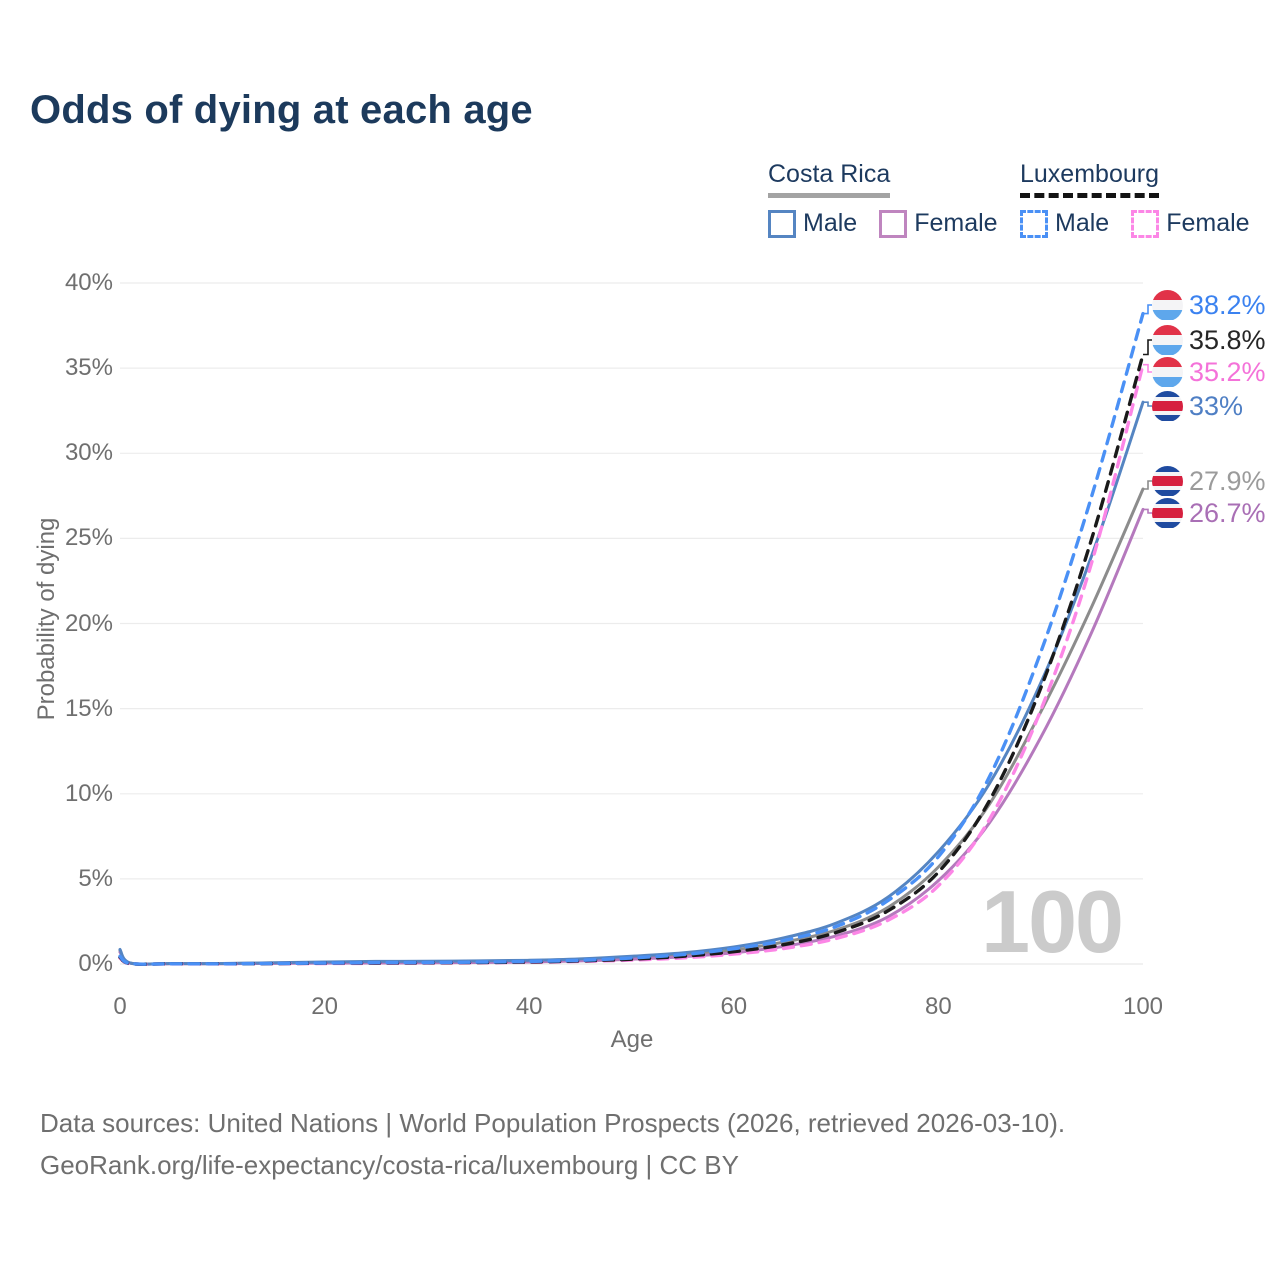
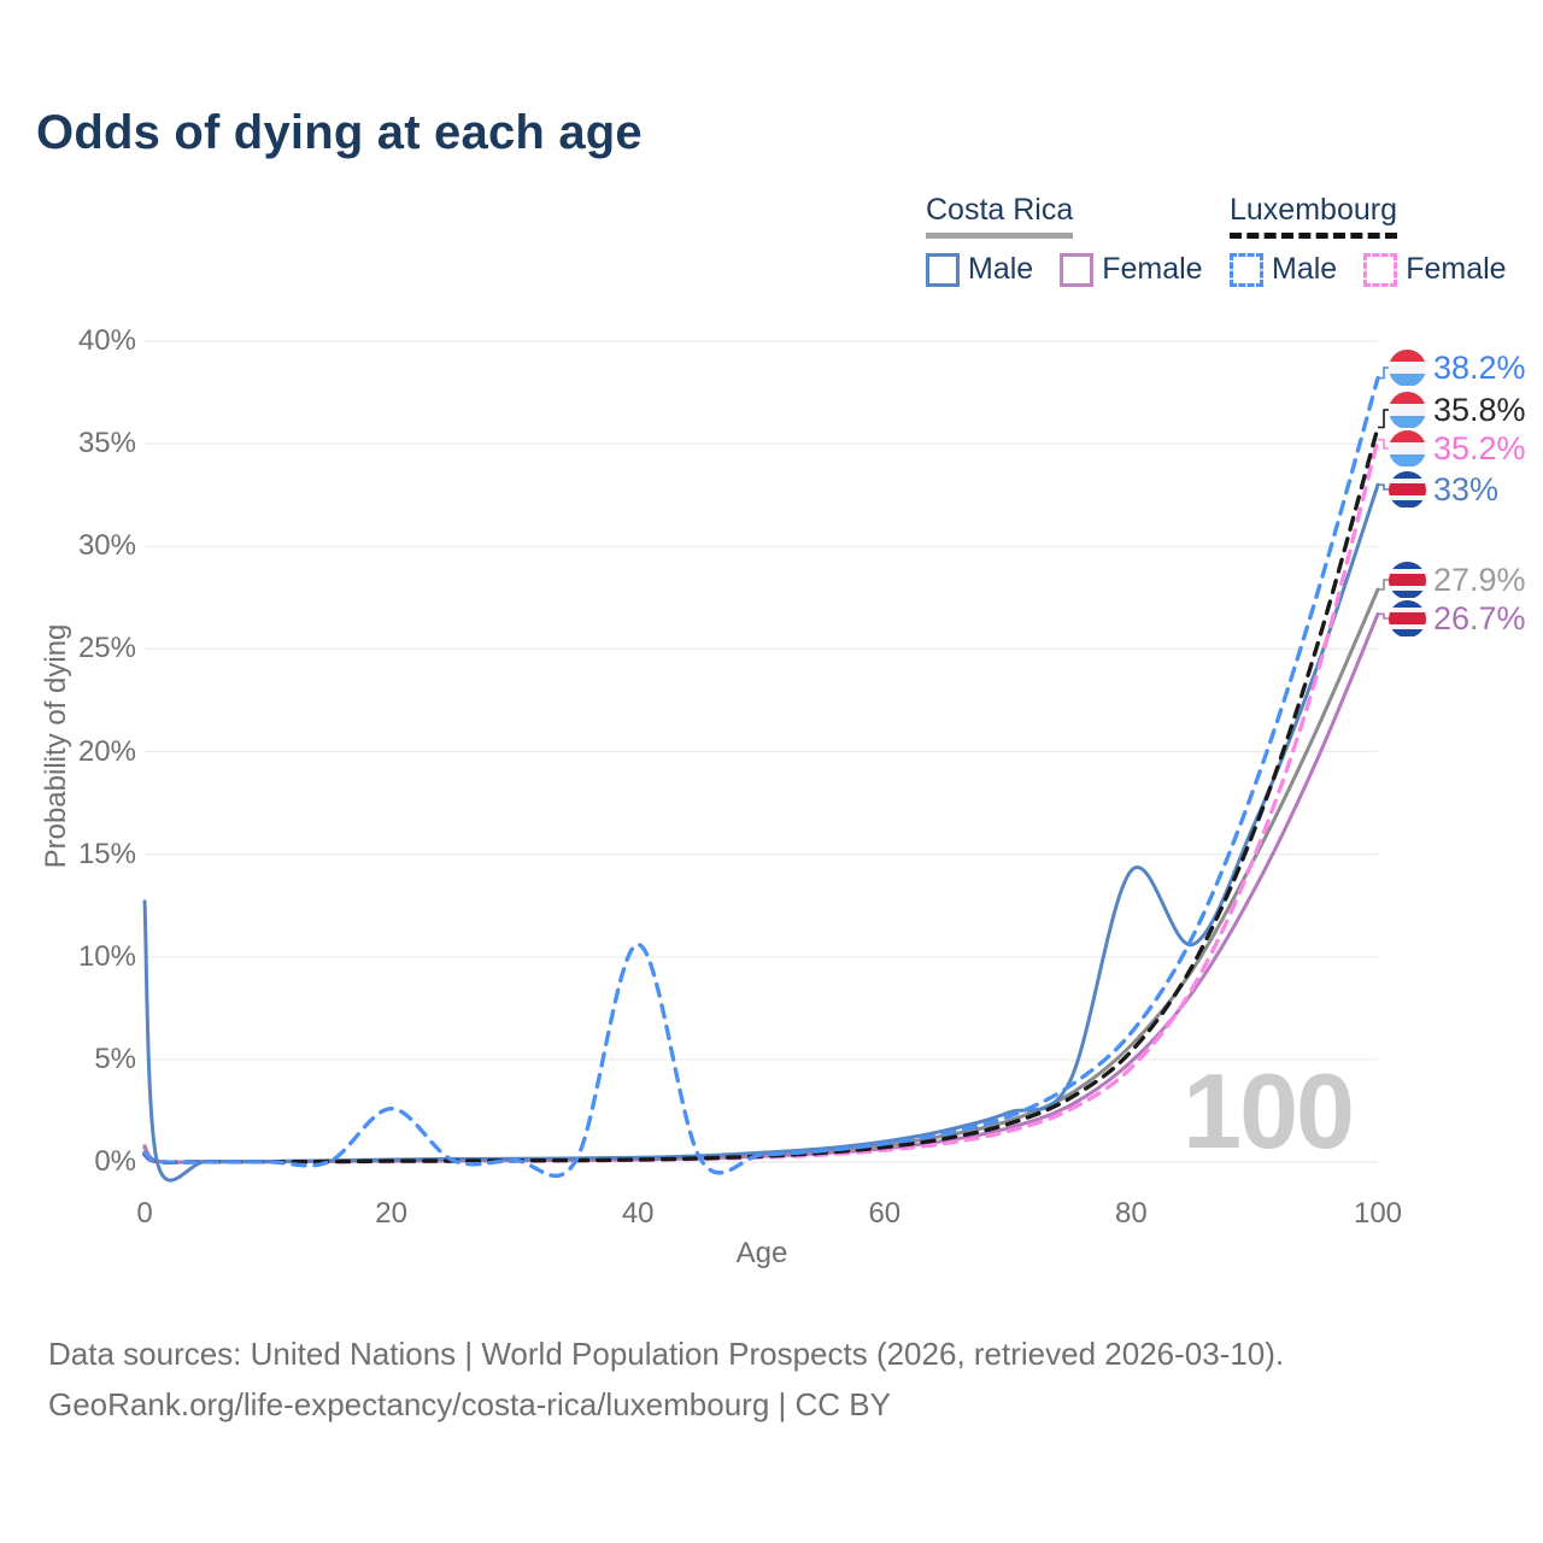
Costa Rica Male/0: 0.8% -> 12.7%
Luxembourg Male/20: 0.1% -> 2.6%
Luxembourg Male/40: 0.1% -> 10.6%
Costa Rica Male/80: 6.6% -> 14.2%
